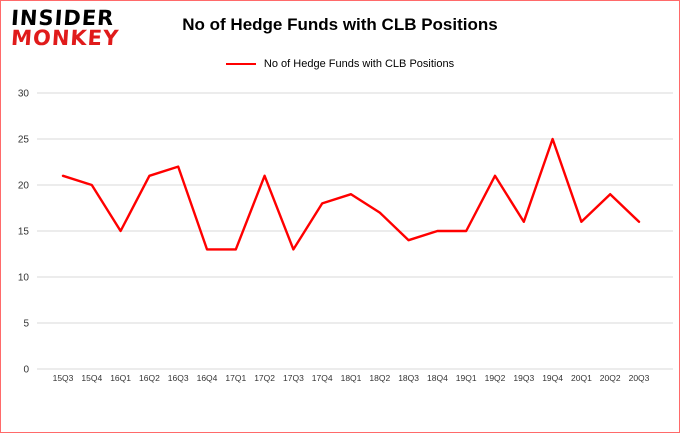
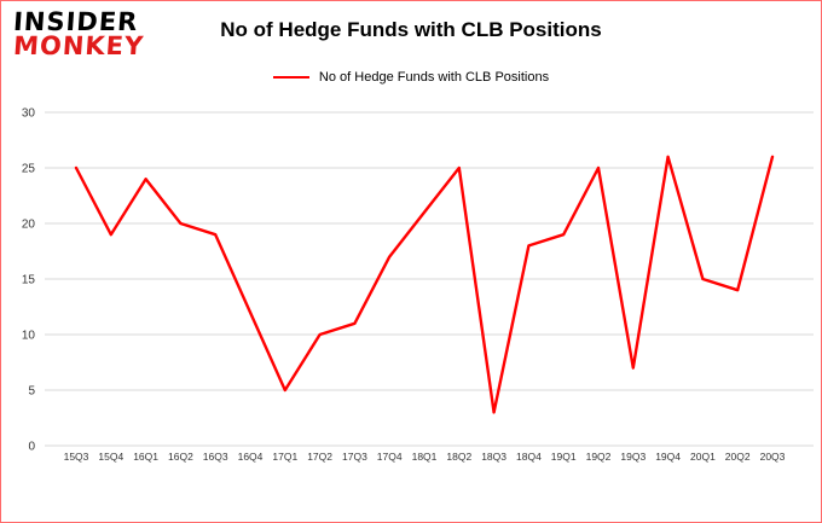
15Q3: 21 -> 25
15Q4: 20 -> 19
16Q1: 15 -> 24
16Q2: 21 -> 20
16Q3: 22 -> 19
16Q4: 13 -> 12
17Q1: 13 -> 5
17Q2: 21 -> 10
17Q3: 13 -> 11
17Q4: 18 -> 17
18Q1: 19 -> 21
18Q2: 17 -> 25
18Q3: 14 -> 3
18Q4: 15 -> 18
19Q1: 15 -> 19
19Q2: 21 -> 25
19Q3: 16 -> 7
19Q4: 25 -> 26
20Q1: 16 -> 15
20Q2: 19 -> 14
20Q3: 16 -> 26
